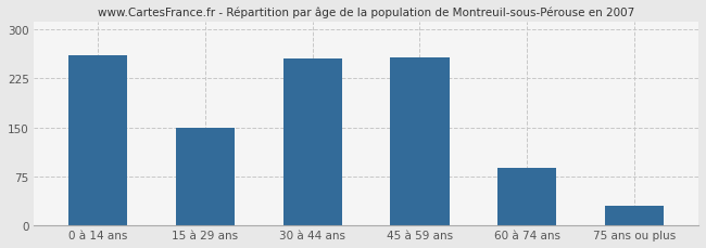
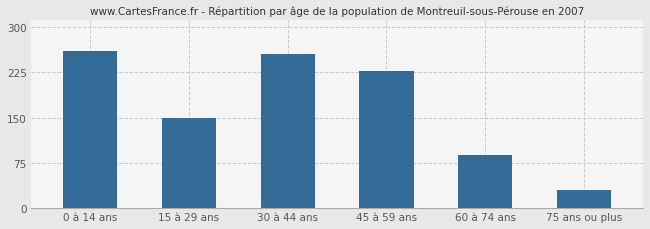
45 à 59 ans: 258 -> 228
